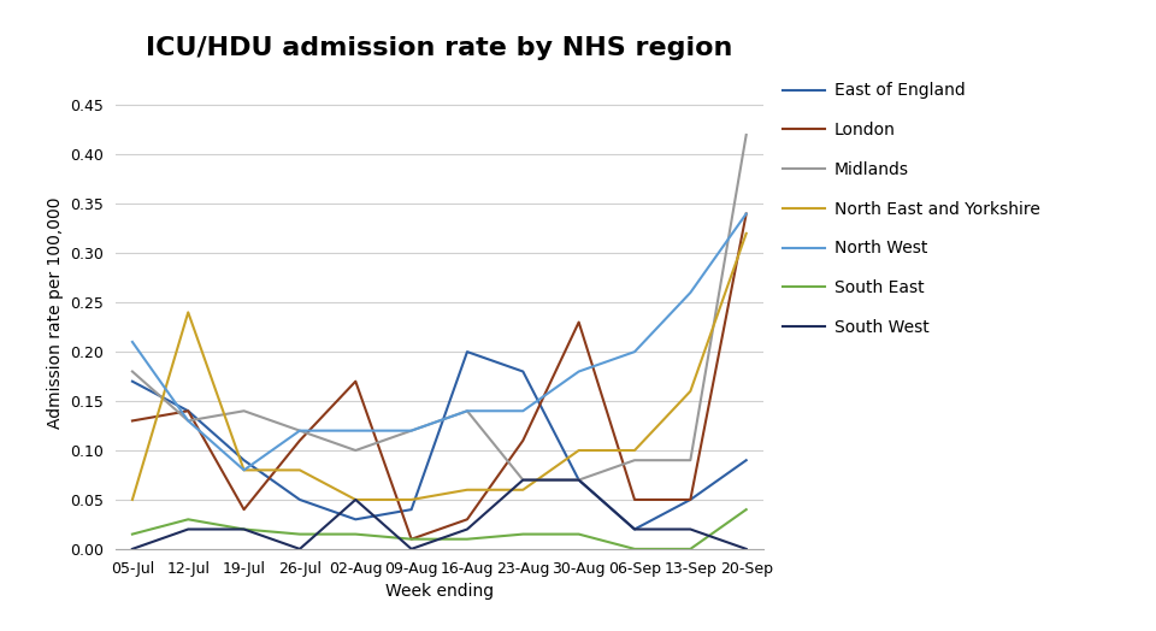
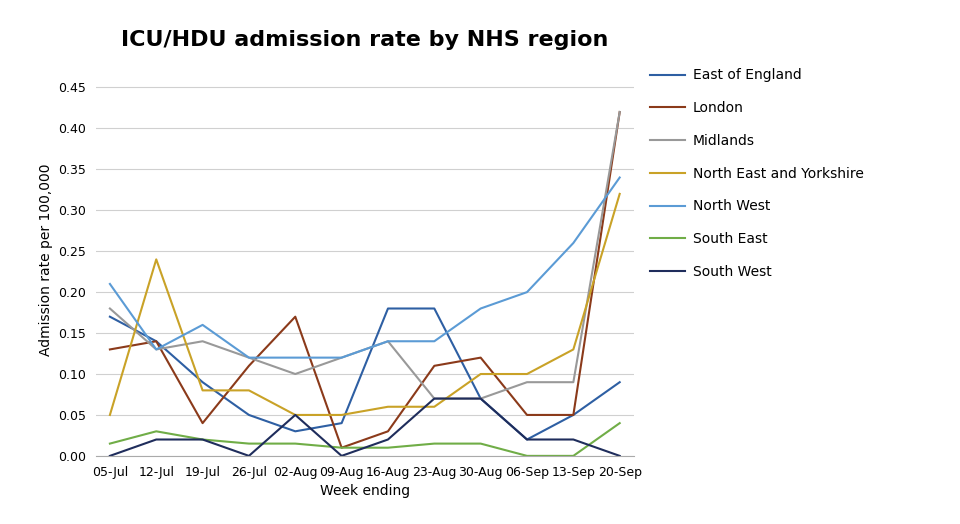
North West/19-Jul: 0.08 -> 0.16
East of England/16-Aug: 0.20 -> 0.18
London/30-Aug: 0.23 -> 0.12
North East and Yorkshire/13-Sep: 0.16 -> 0.13
London/20-Sep: 0.34 -> 0.42
